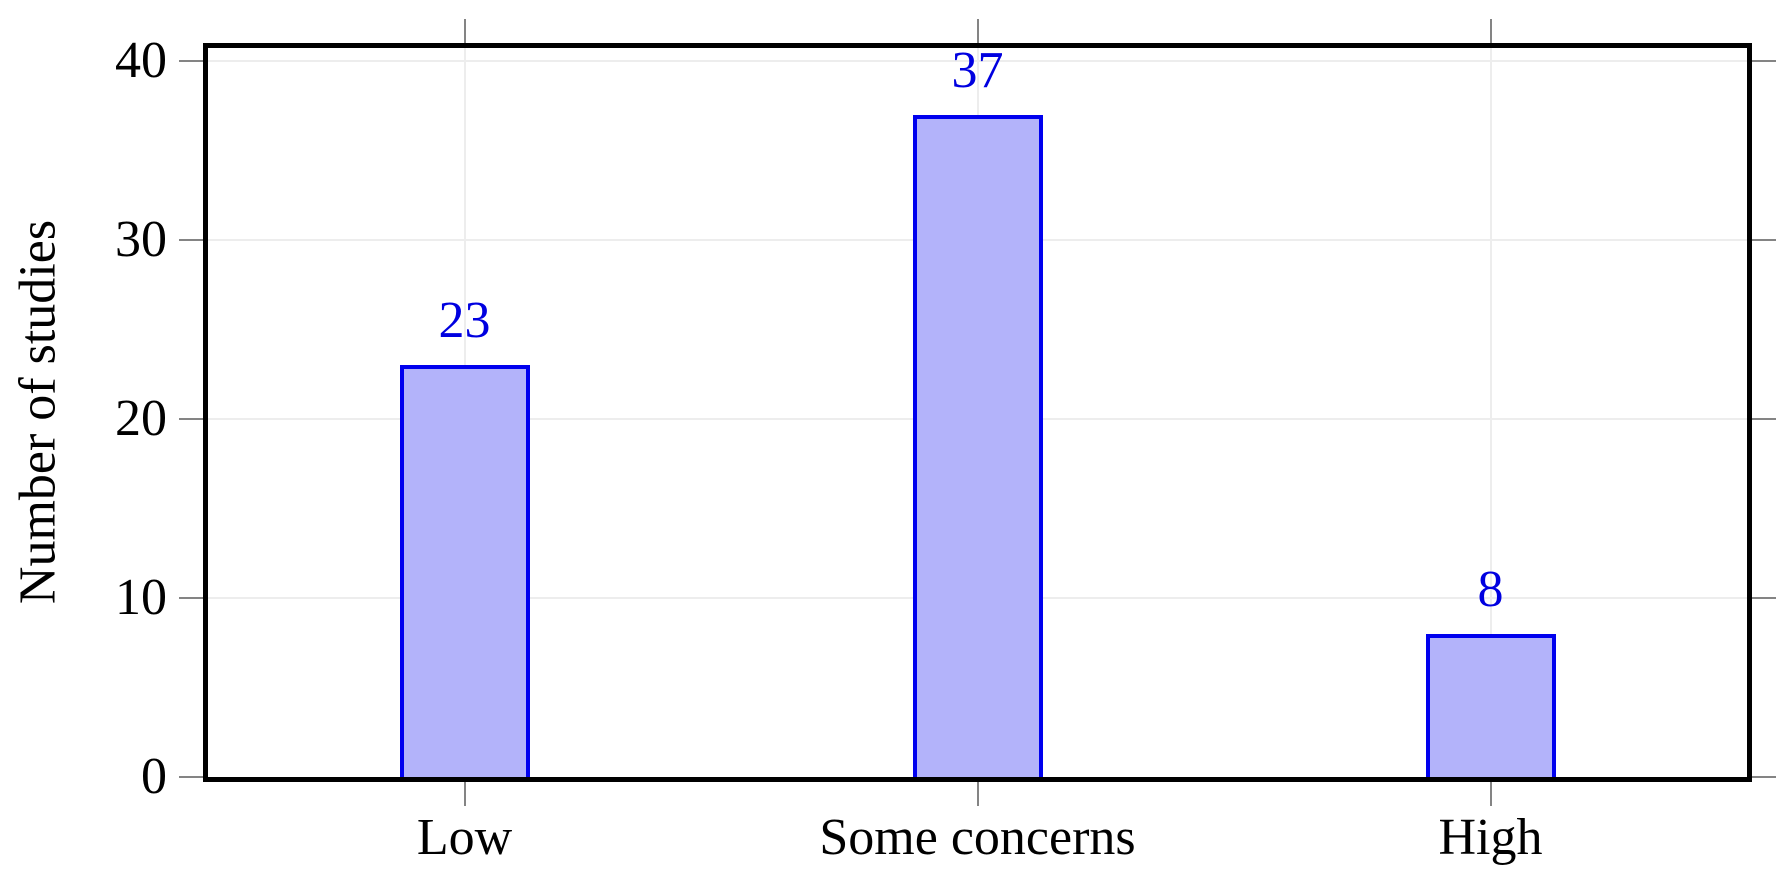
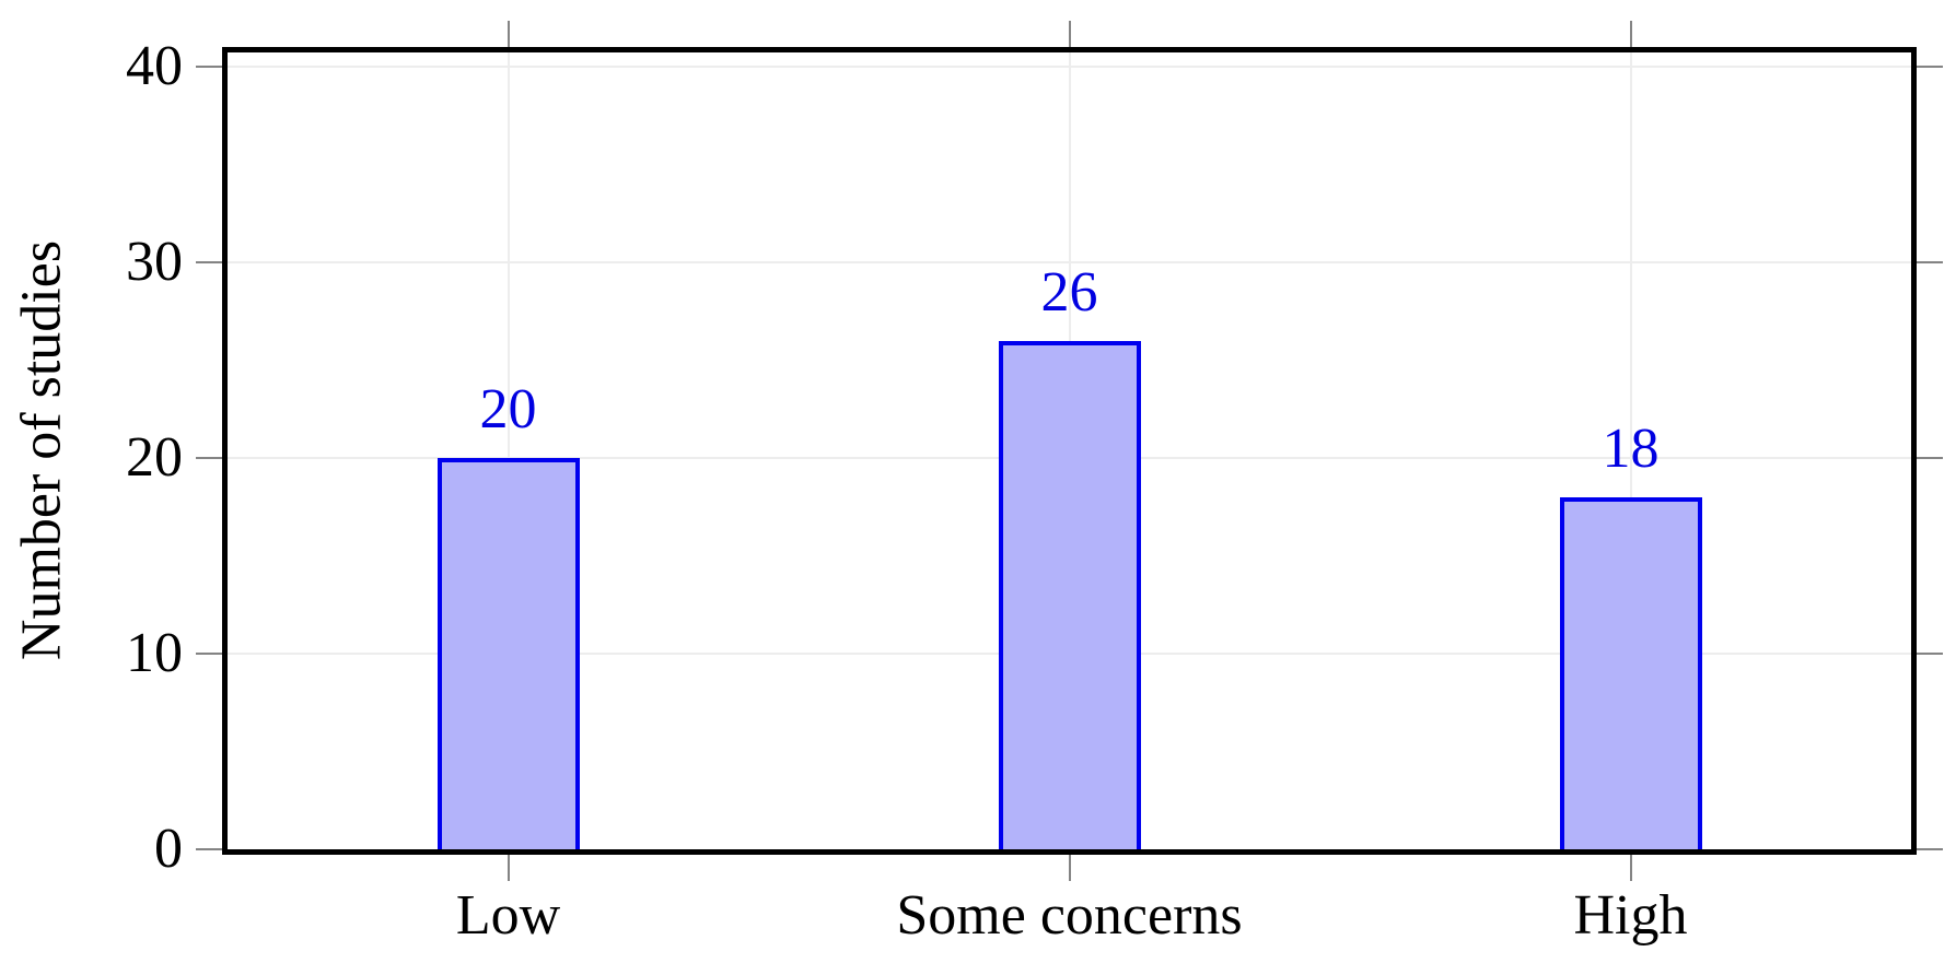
Low: 23 -> 20
Some concerns: 37 -> 26
High: 8 -> 18
